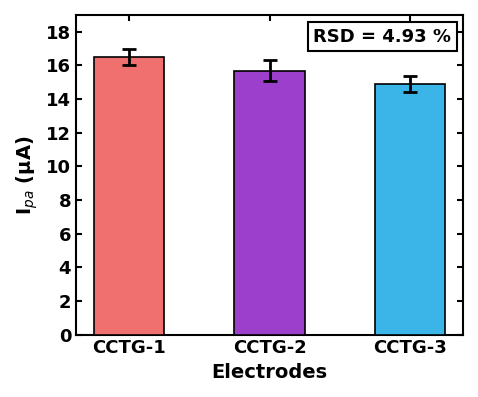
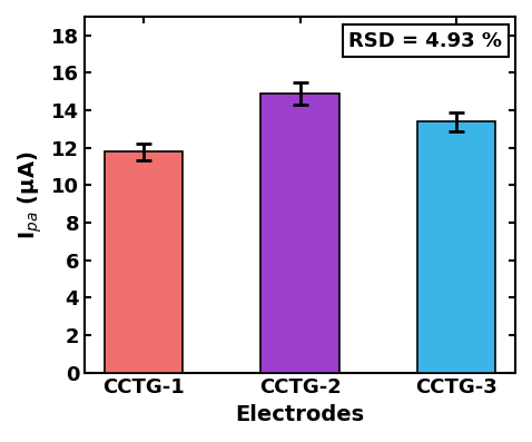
CCTG-1: 16.5 -> 11.8
CCTG-2: 15.7 -> 14.9
CCTG-3: 14.9 -> 13.4
